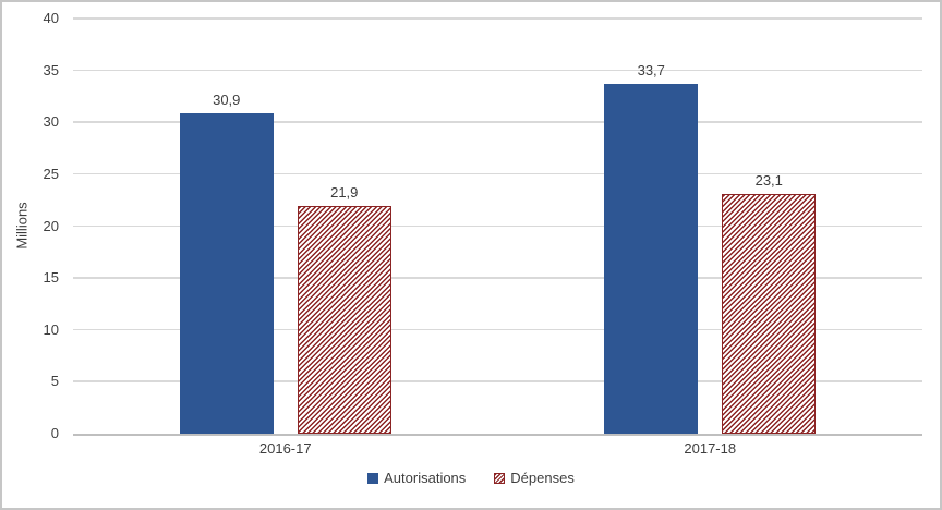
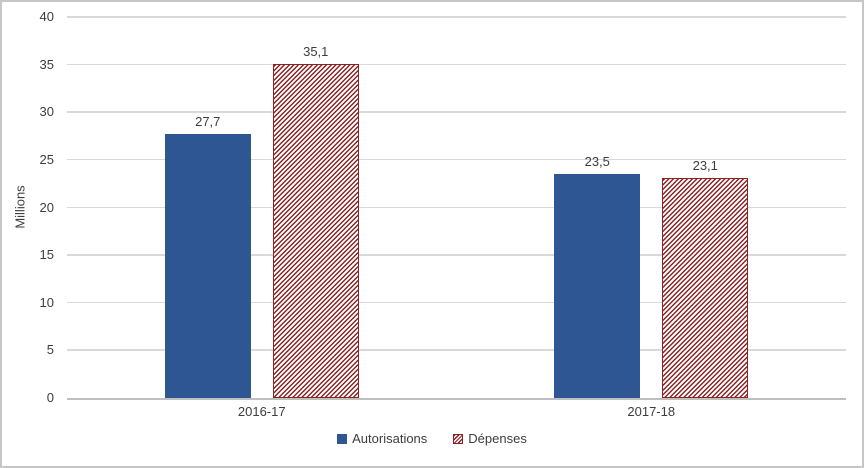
Autorisations/2016-17: 30,9 -> 27,7
Dépenses/2016-17: 21,9 -> 35,1
Autorisations/2017-18: 33,7 -> 23,5
